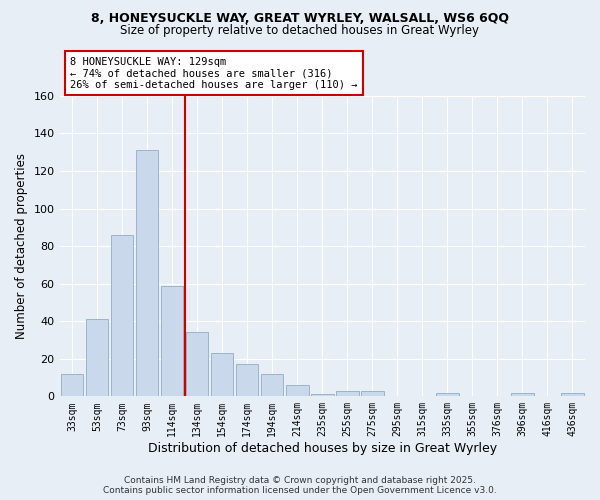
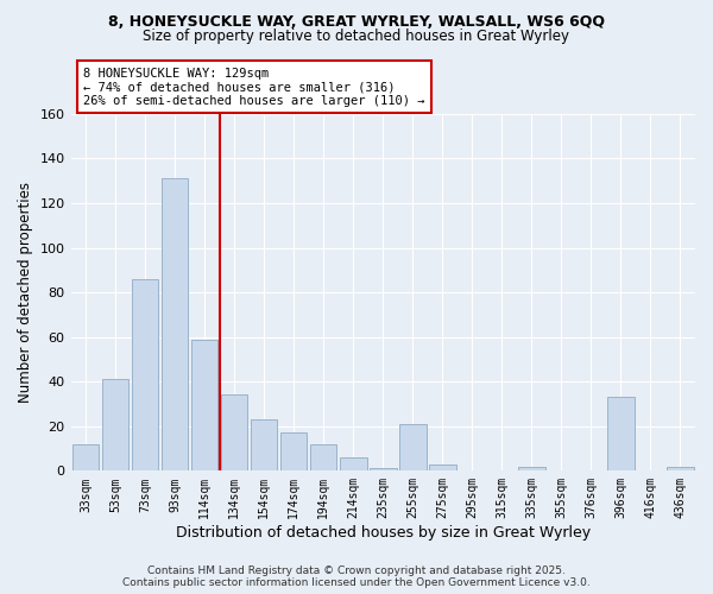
255sqm: 3 -> 21
396sqm: 2 -> 33
